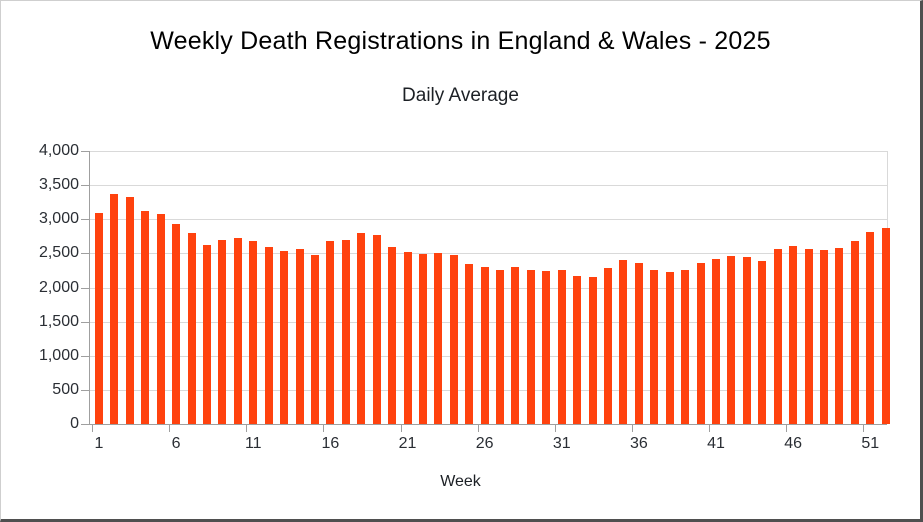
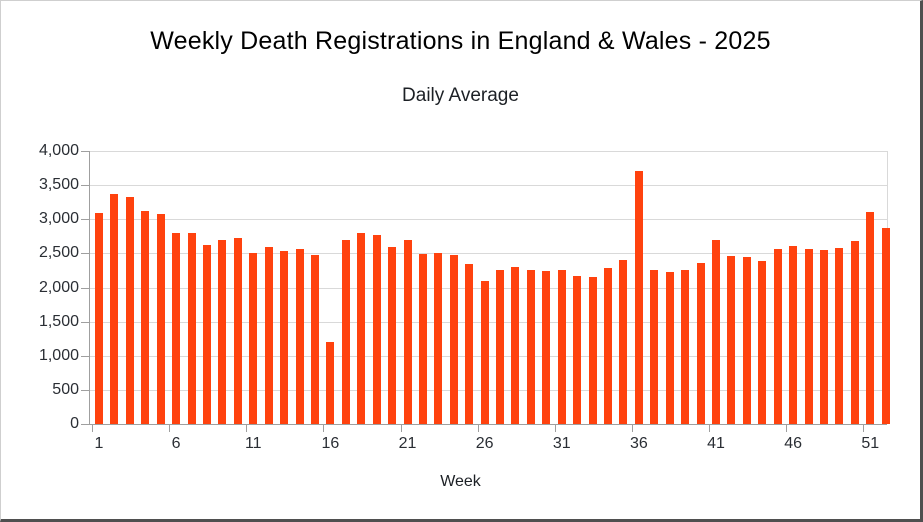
6: 2900 -> 2800
11: 2700 -> 2500
16: 2700 -> 1200
21: 2500 -> 2700
26: 2300 -> 2100
36: 2400 -> 3700
41: 2400 -> 2700
51: 2800 -> 3100
